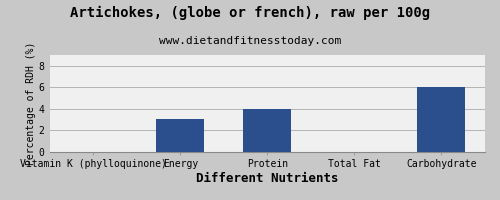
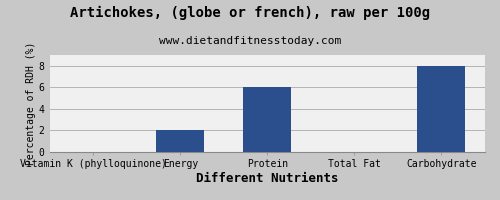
Energy: 3 -> 2
Protein: 4 -> 6
Carbohydrate: 6 -> 8
